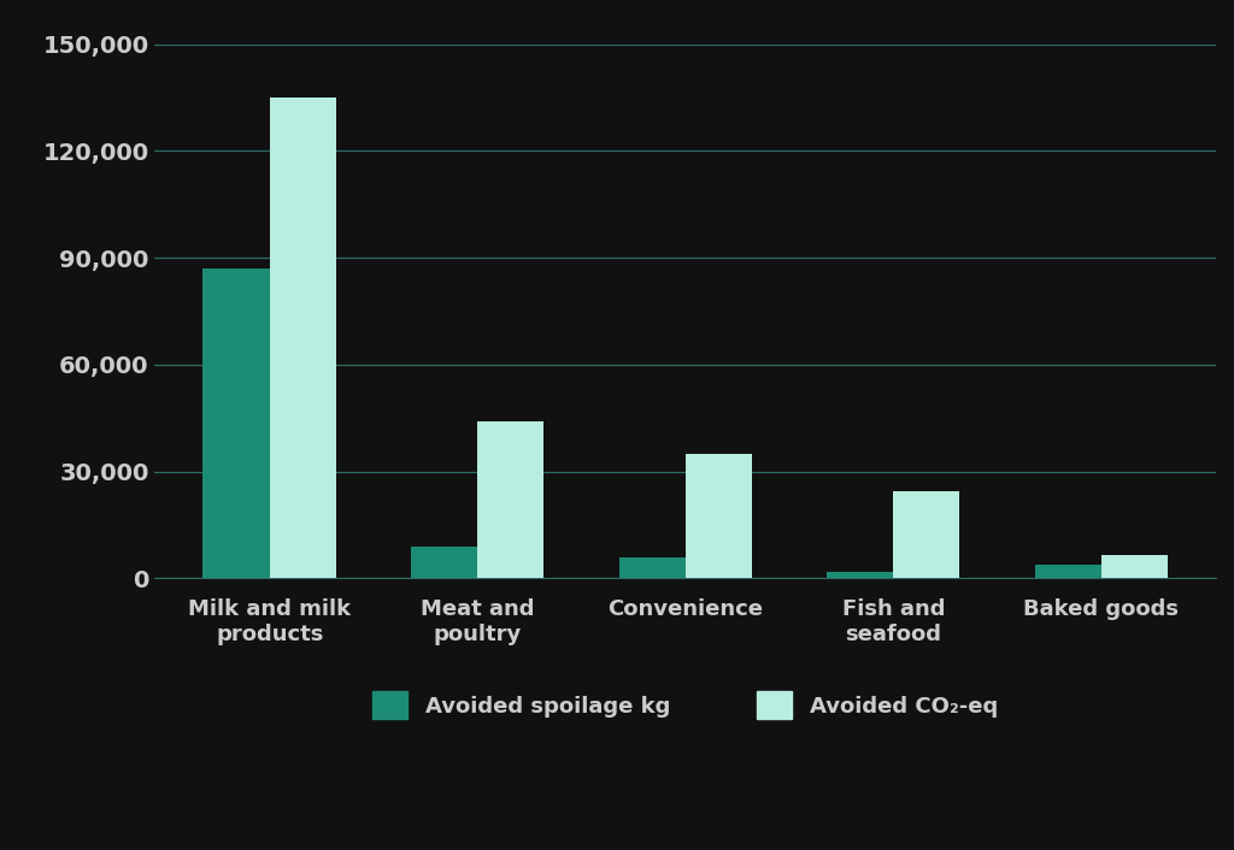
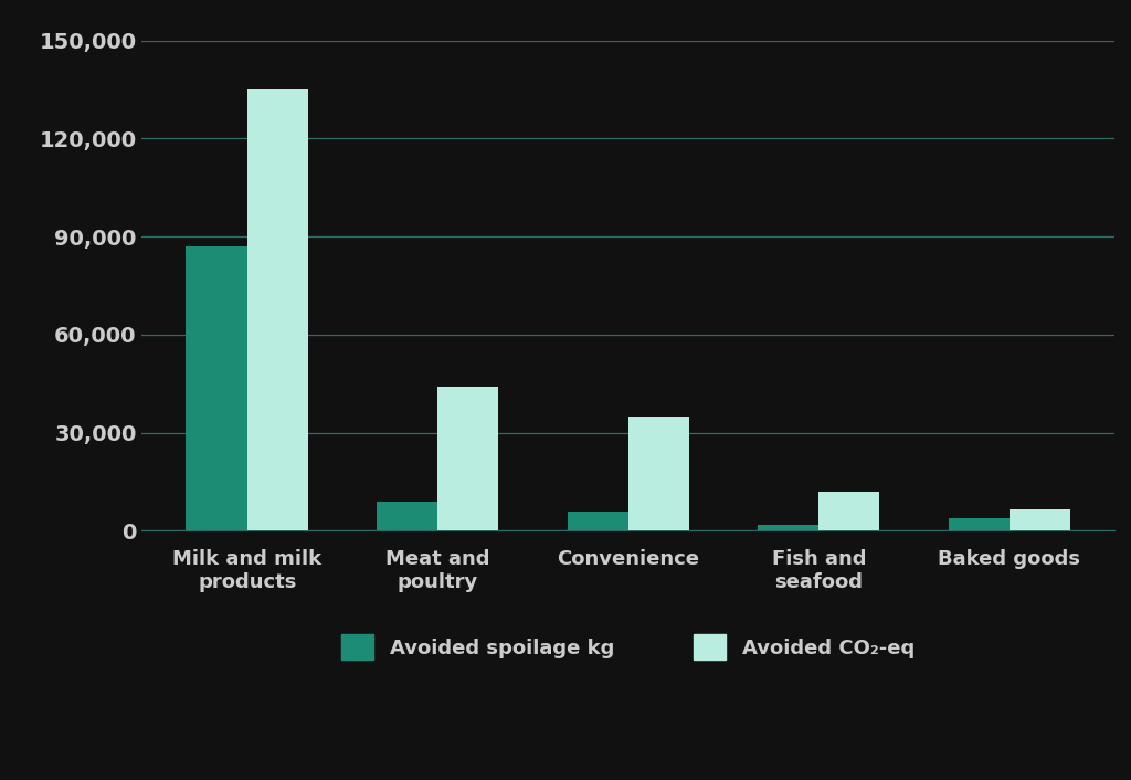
Avoided CO₂-eq/Fish and seafood: 24,500 -> 12,000
